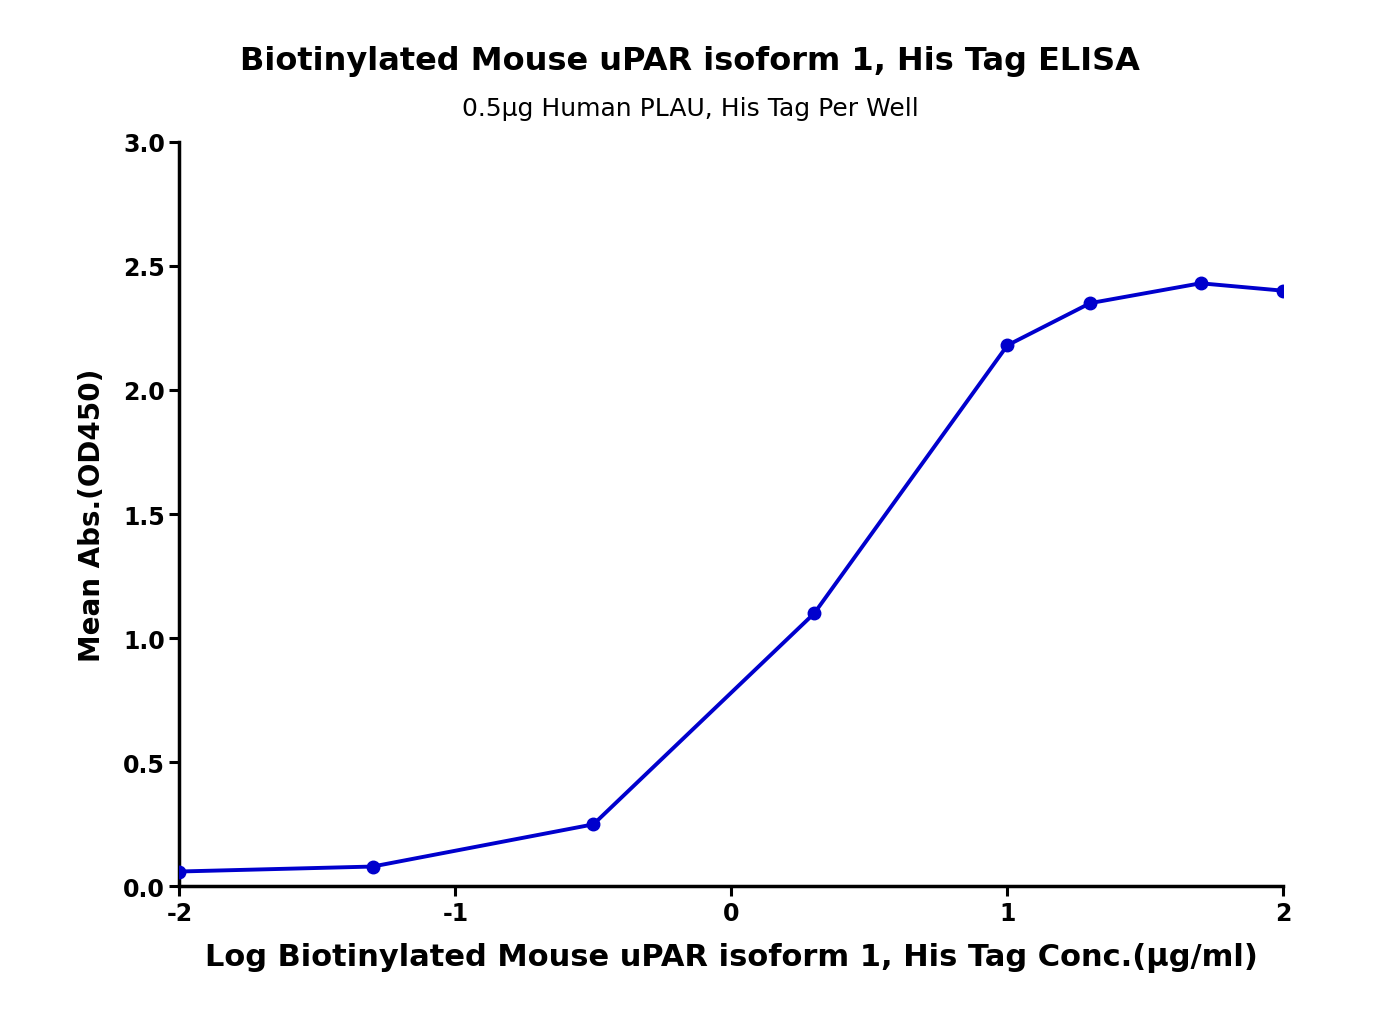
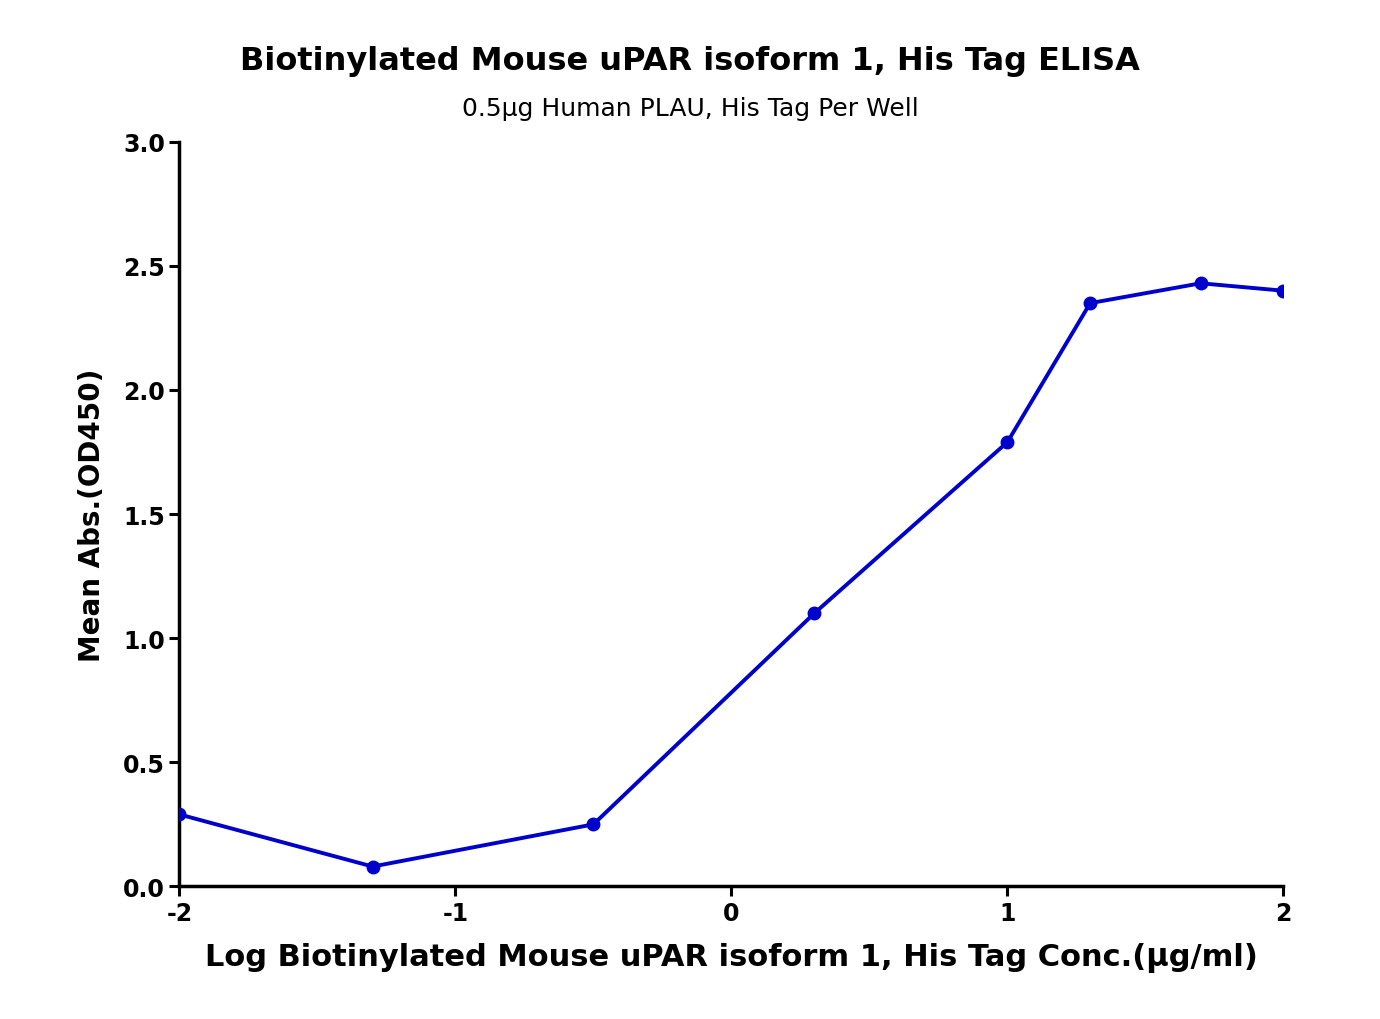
-2: 0.06 -> 0.29
1: 2.18 -> 1.79
